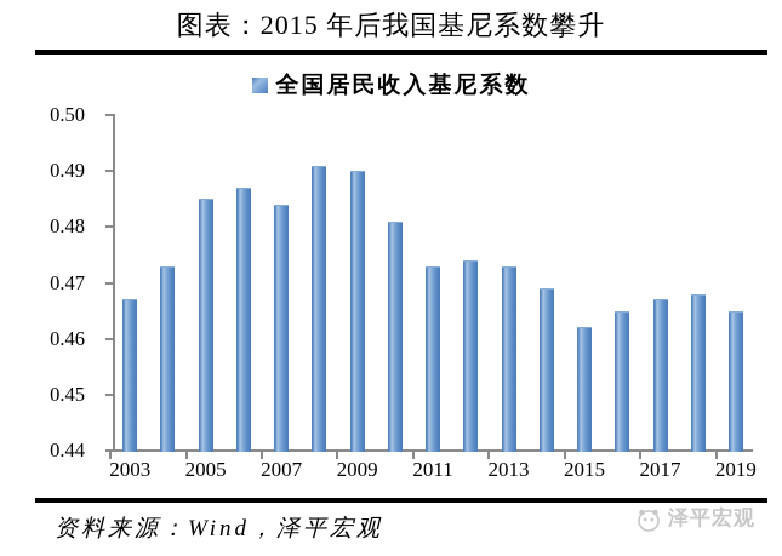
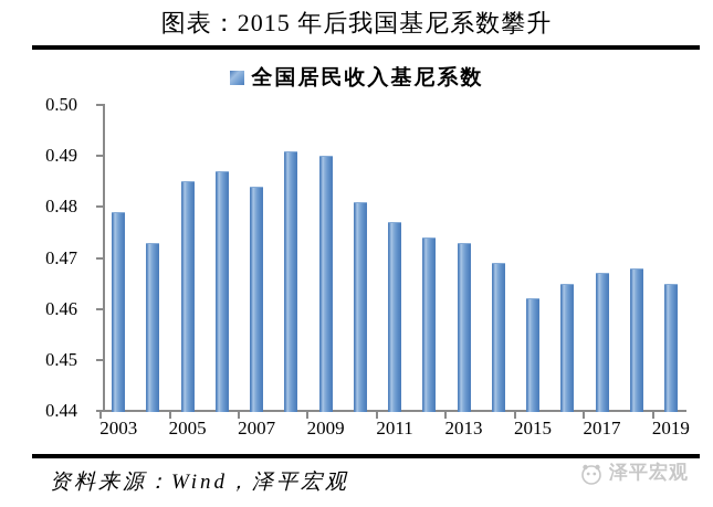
2003: 0.467 -> 0.479
2011: 0.473 -> 0.477
